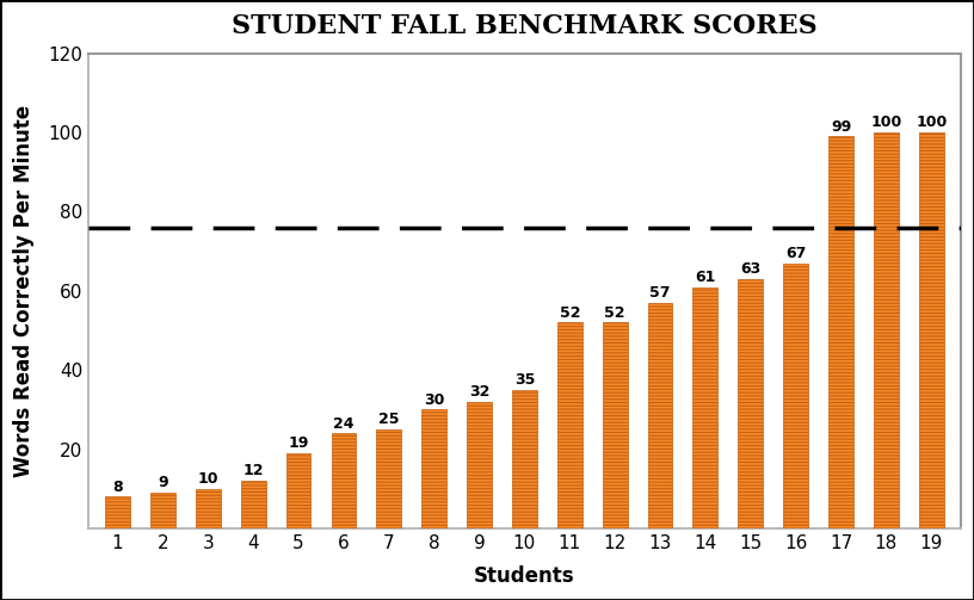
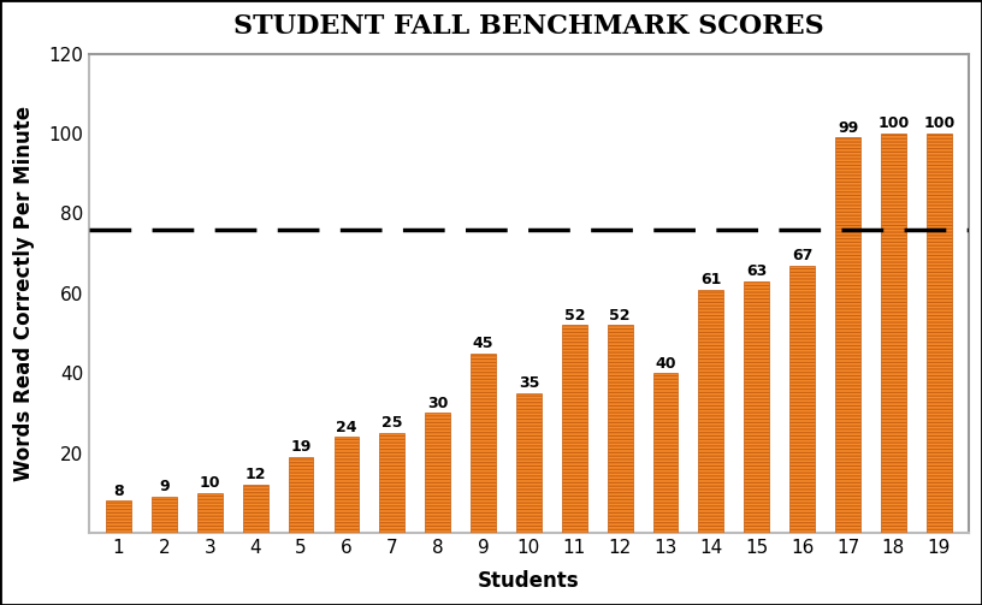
9: 32 -> 45
13: 57 -> 40
